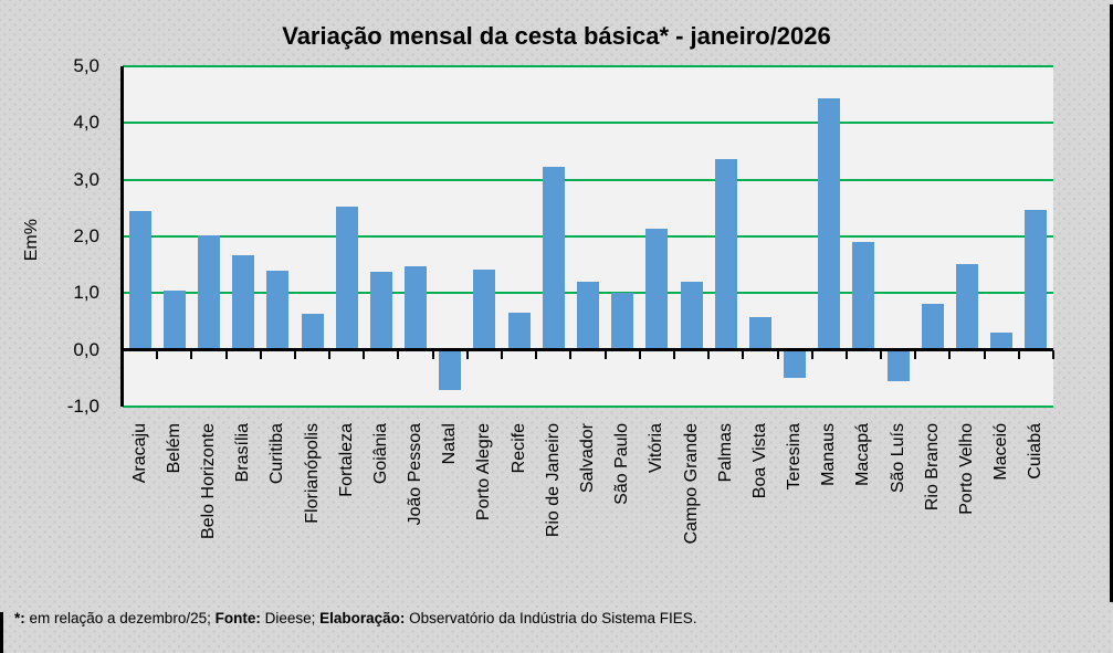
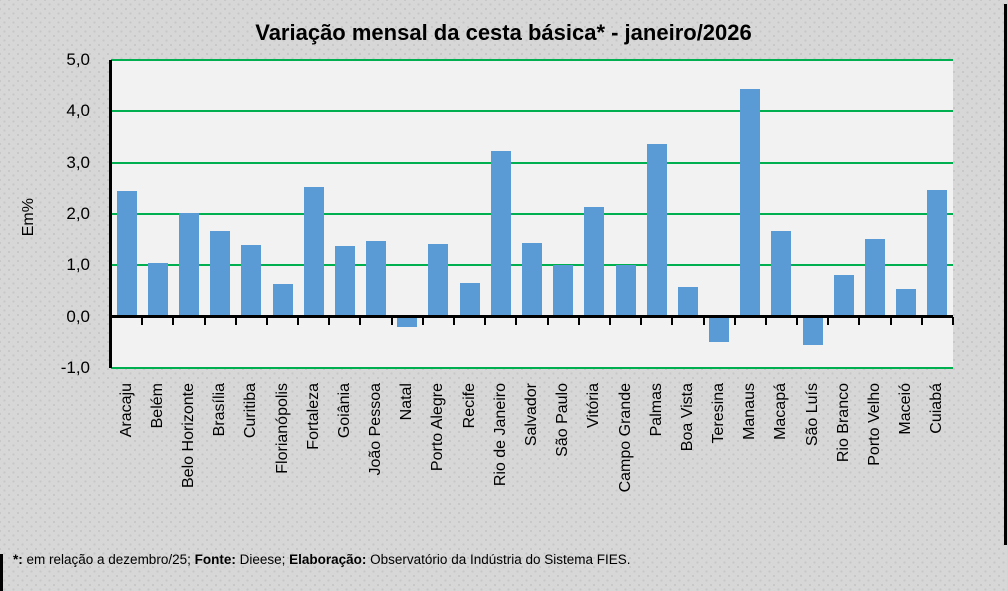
Natal: -0,7 -> -0,2
Salvador: 1,2 -> 1,4
Campo Grande: 1,2 -> 1,0
Macapá: 1,9 -> 1,7
Maceió: 0,3 -> 0,5
